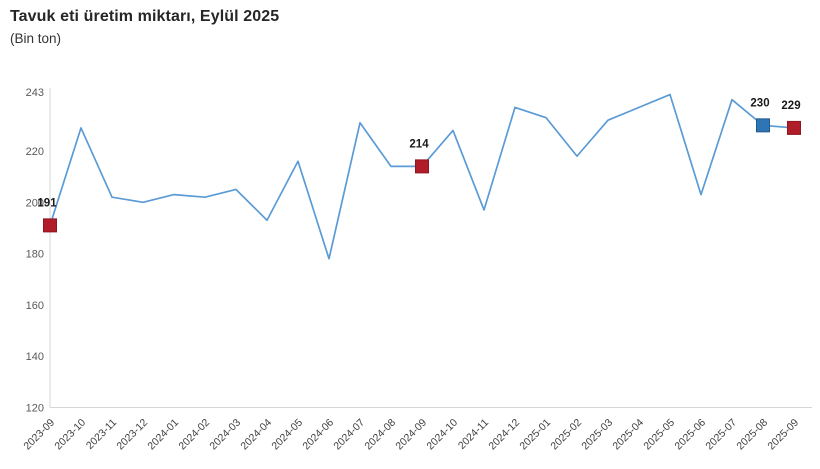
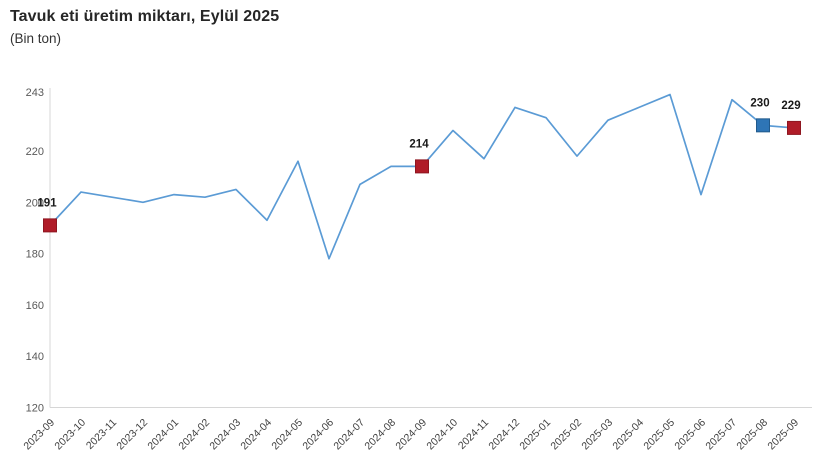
2023-10: 229 -> 204
2024-07: 231 -> 207
2024-11: 197 -> 217
